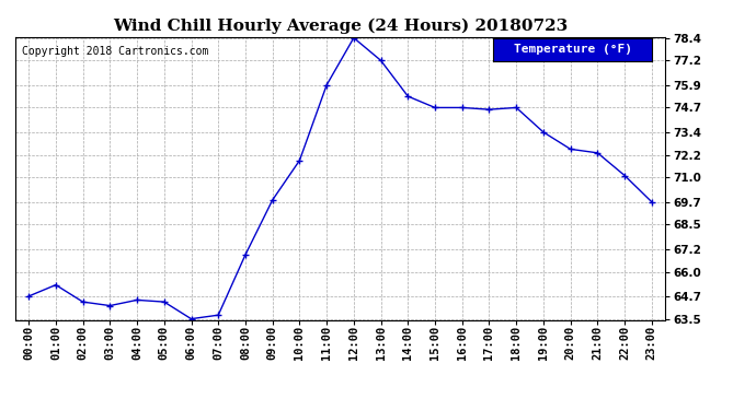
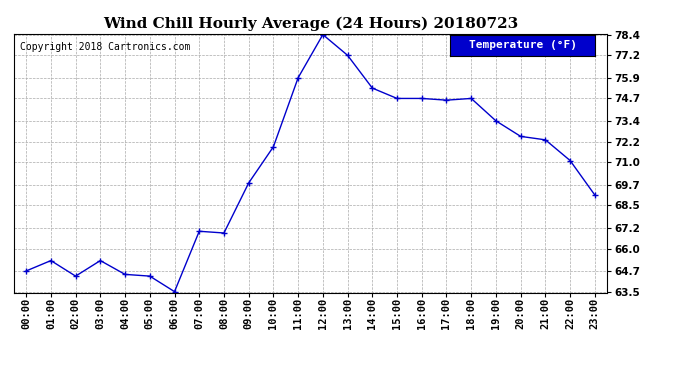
03:00: 64.2 -> 65.3
07:00: 63.7 -> 67.0
23:00: 69.7 -> 69.1
